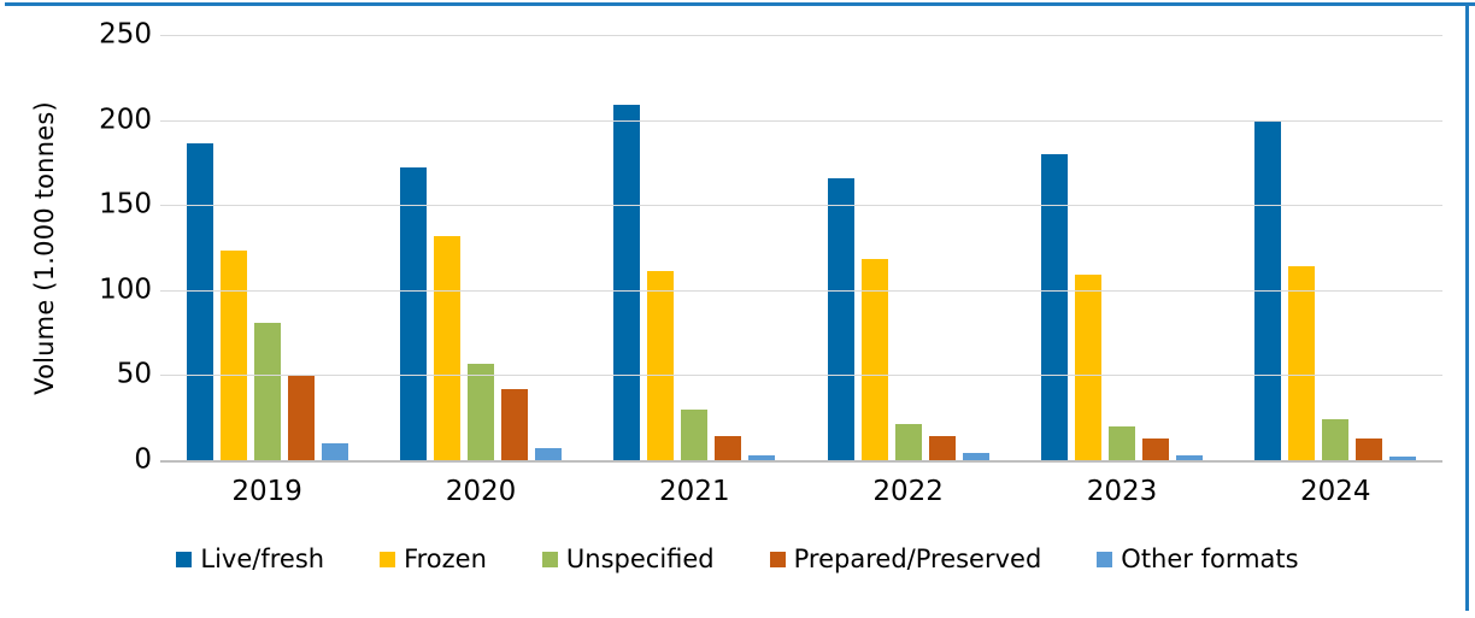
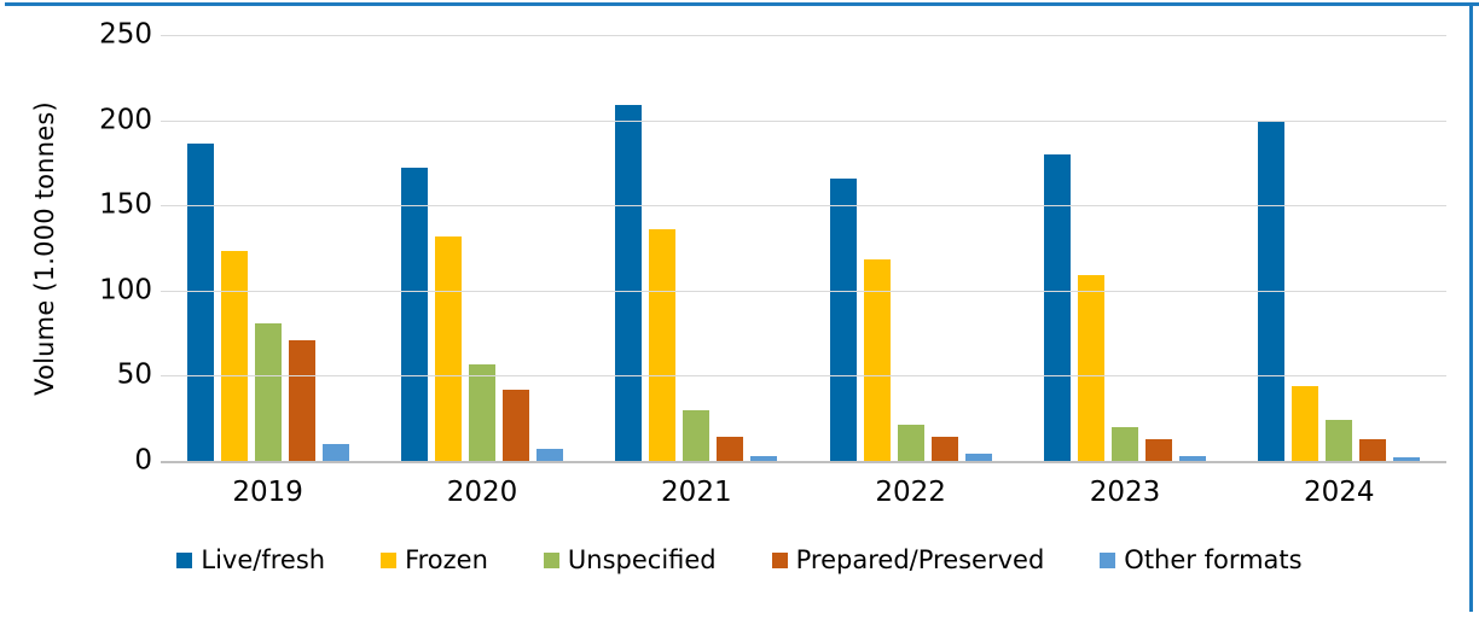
Prepared/Preserved/2019: 50 -> 71
Frozen/2021: 111 -> 136
Frozen/2024: 114 -> 44
